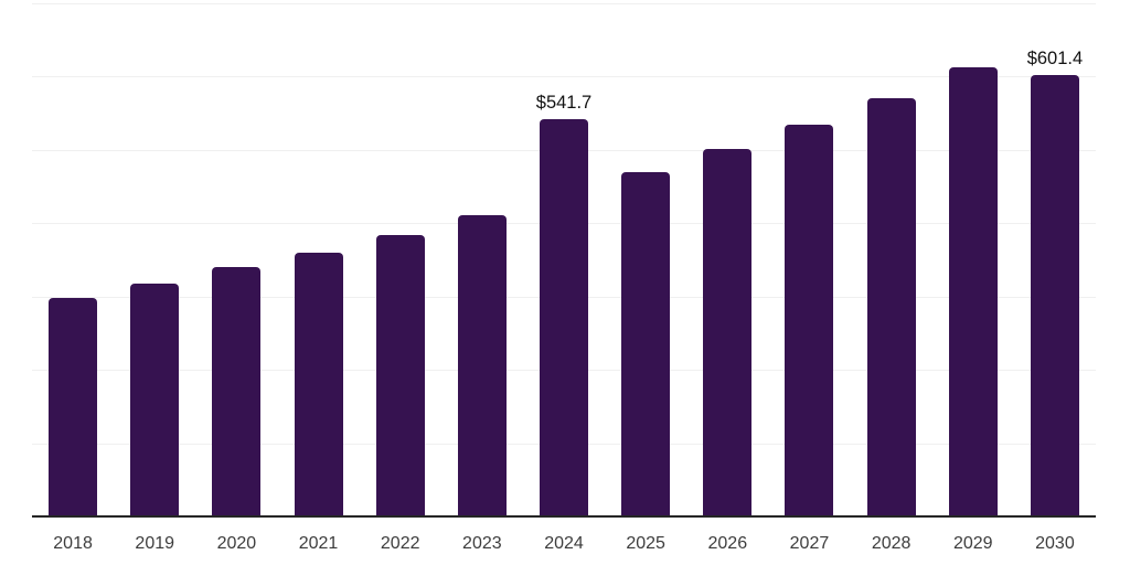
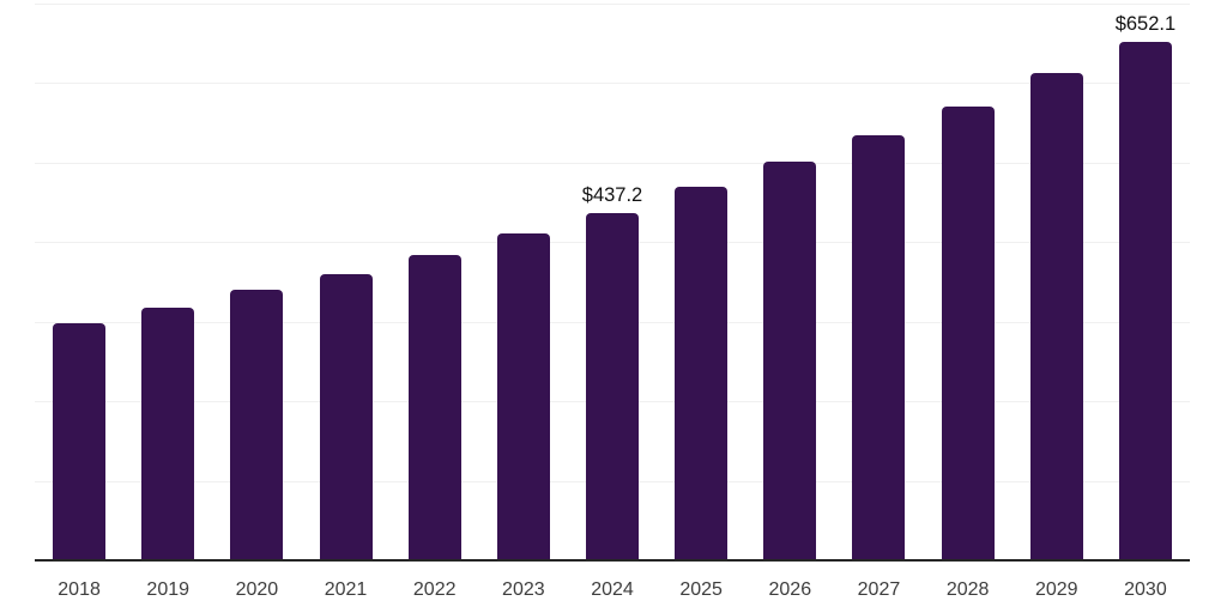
2024: $541.7 -> $437.2
2030: $601.4 -> $652.1
